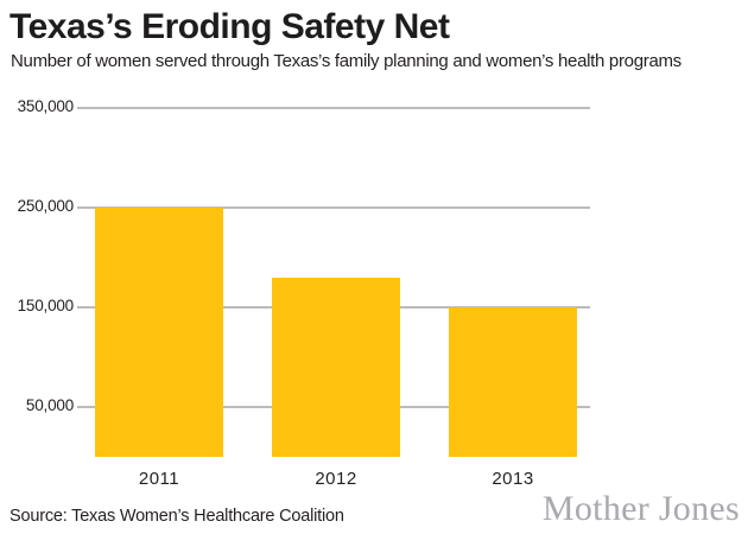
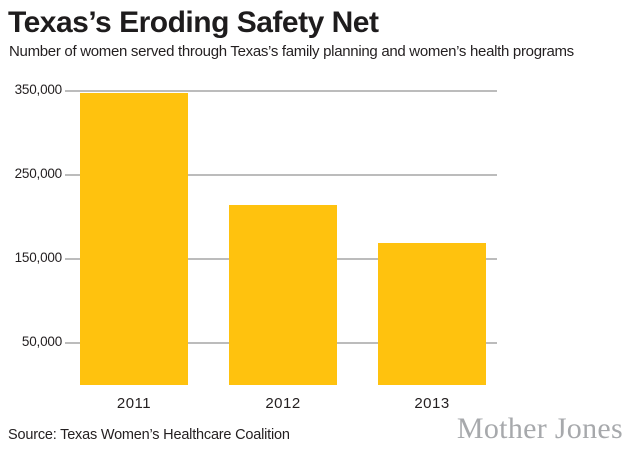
2011: 250000 -> 350000
2012: 180000 -> 210000
2013: 150000 -> 170000
